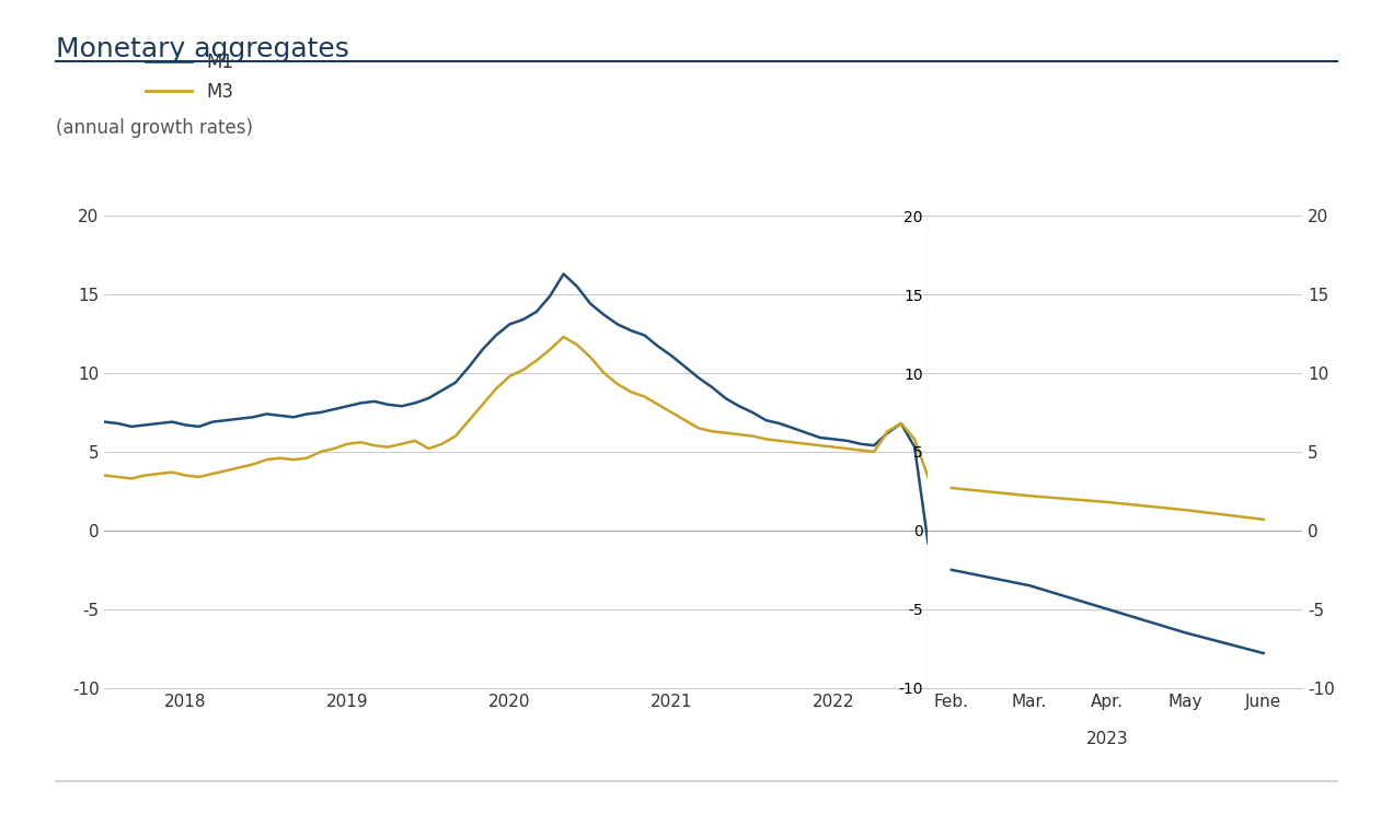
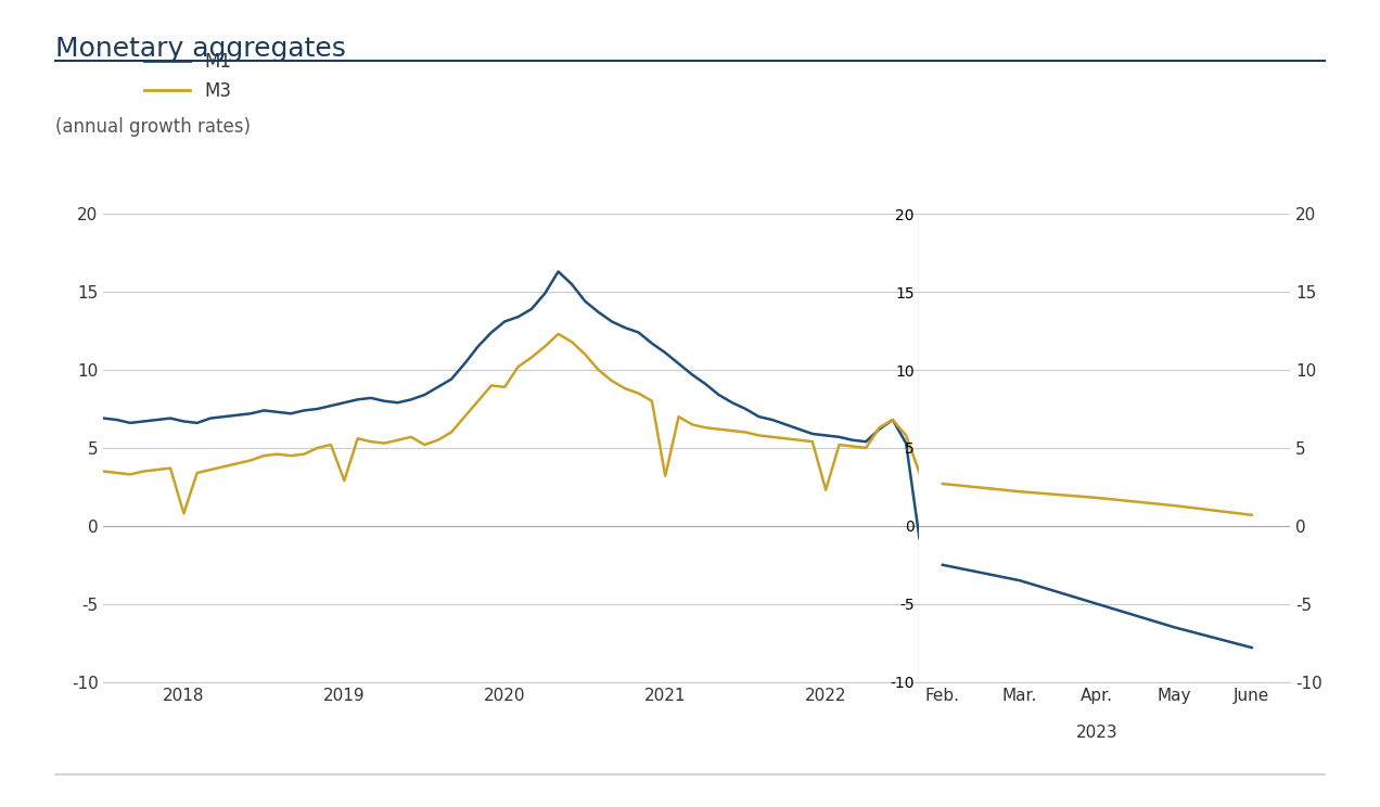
M3/2018: 3.5 -> 0.8
M3/2019: 5.5 -> 2.9
M3/2020: 9.8 -> 8.9
M3/2021: 7.5 -> 3.2
M3/2022: 5.3 -> 2.3
